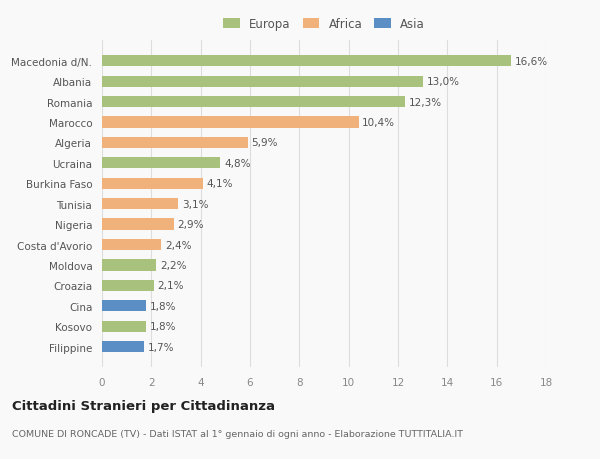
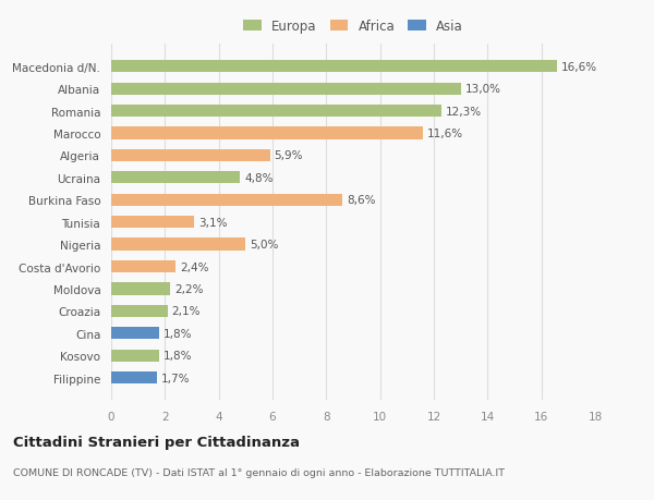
Marocco: 10,4% -> 11,6%
Burkina Faso: 4,1% -> 8,6%
Nigeria: 2,9% -> 5,0%
